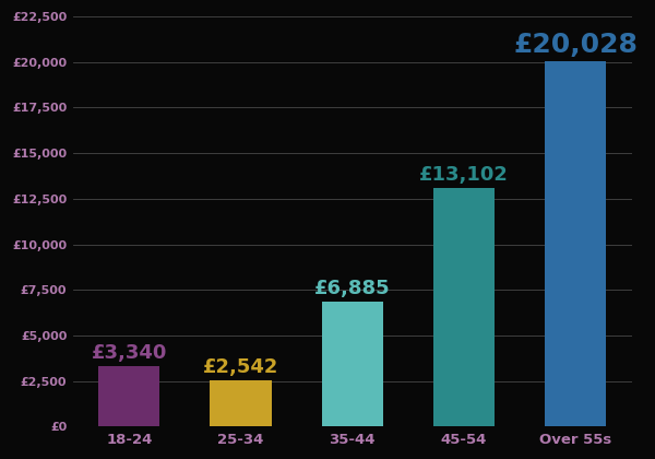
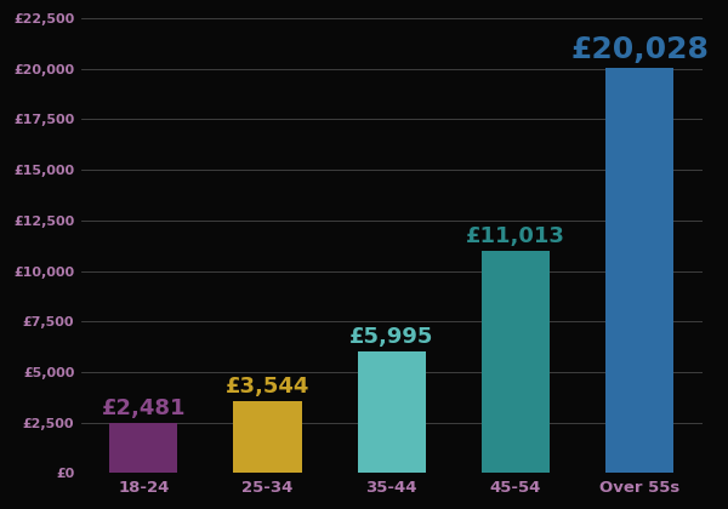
18-24: £3,340 -> £2,481
25-34: £2,542 -> £3,544
35-44: £6,885 -> £5,995
45-54: £13,102 -> £11,013
